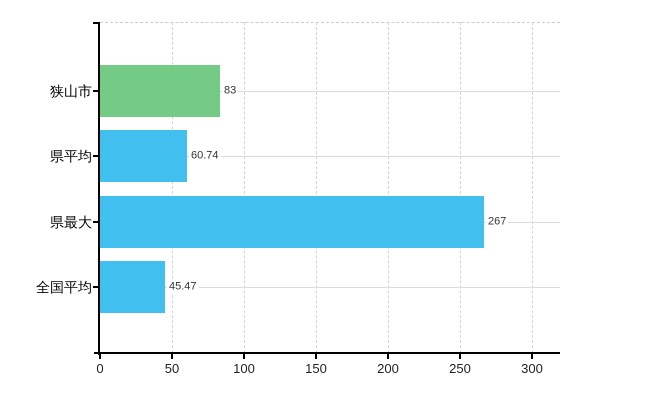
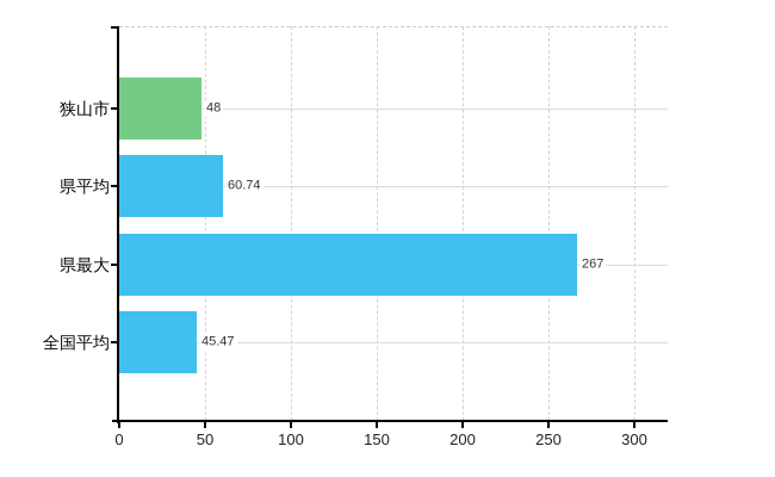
狭山市: 83 -> 48
